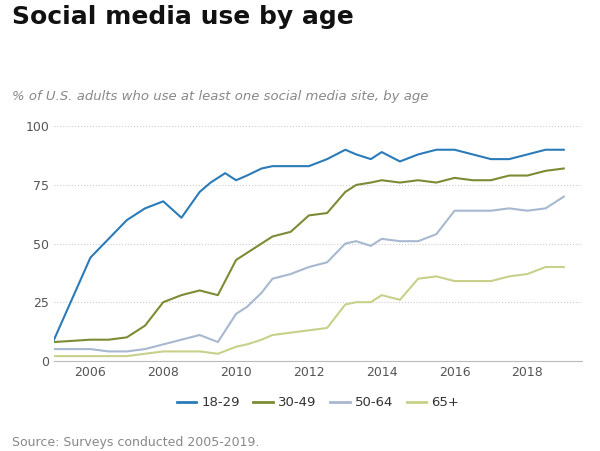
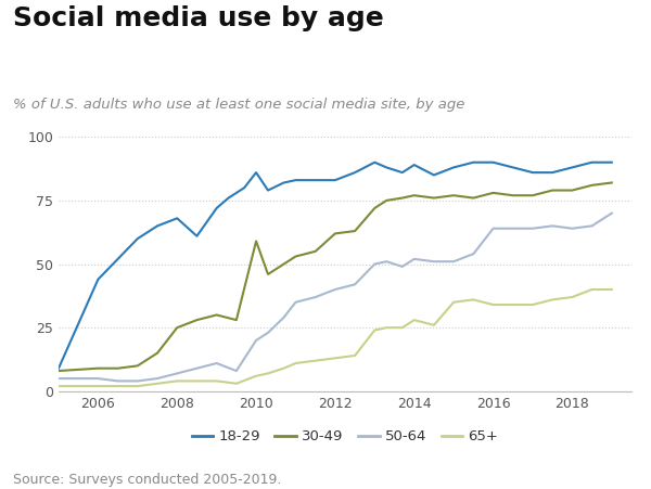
18-29/2010: 77 -> 86
30-49/2010: 43 -> 59
